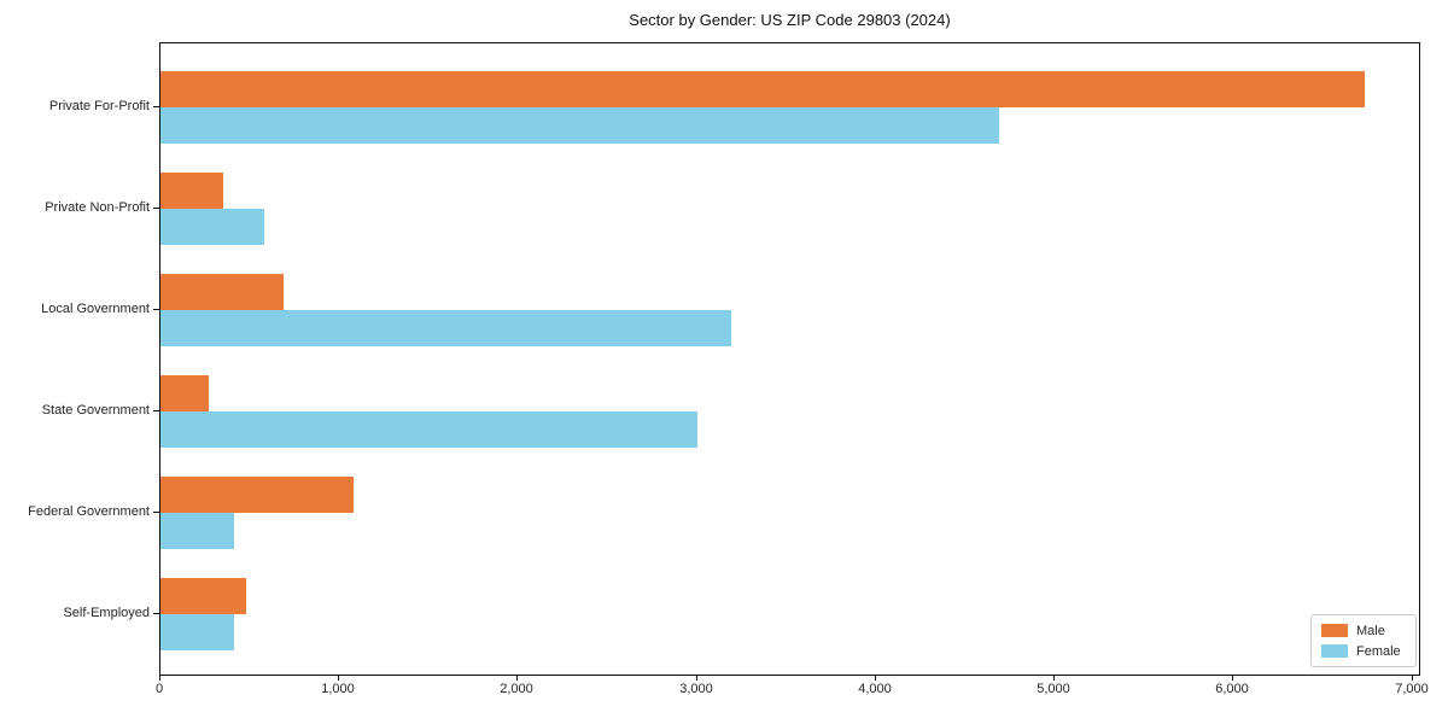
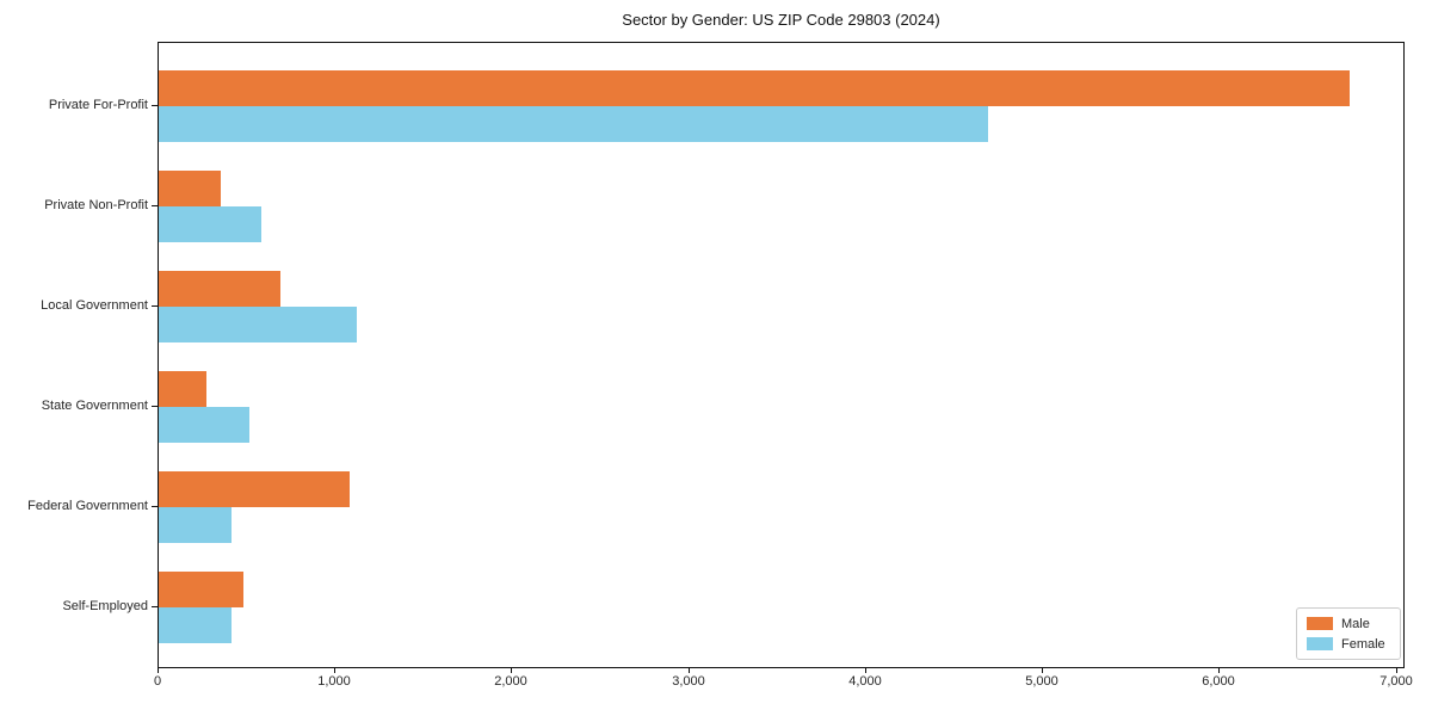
Female/Local Government: 3190 -> 1120
Female/State Government: 3000 -> 510
